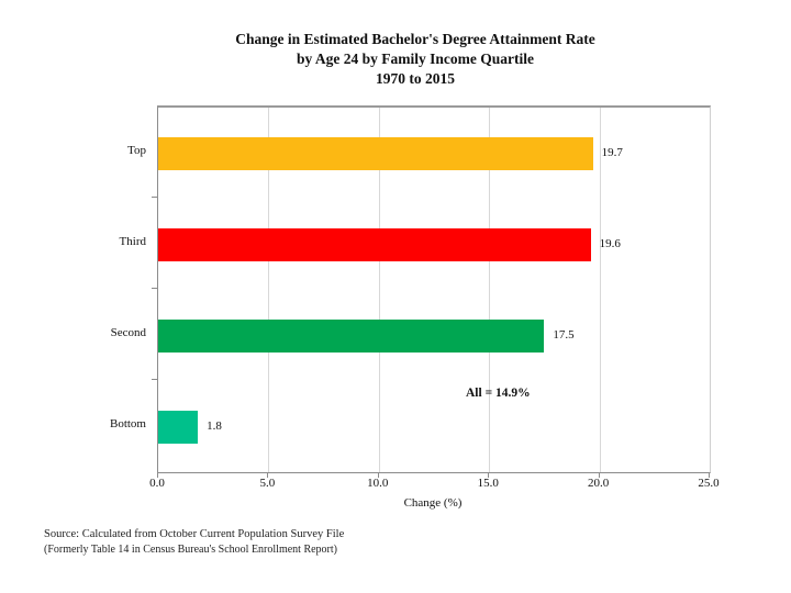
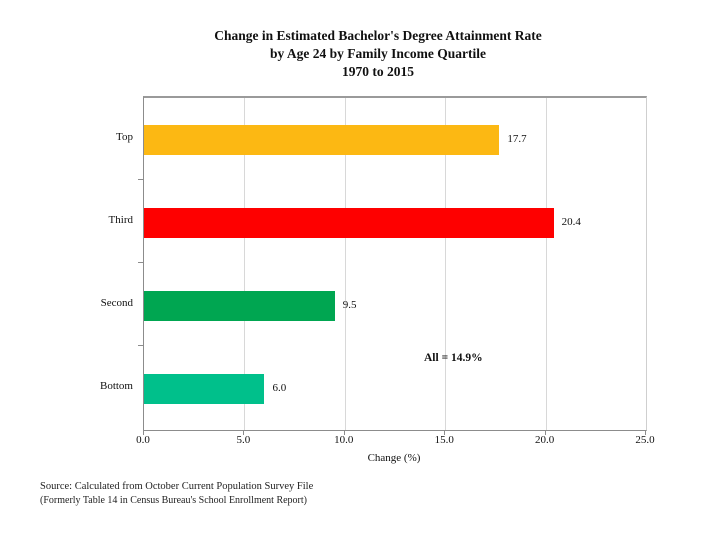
Top: 19.7 -> 17.7
Third: 19.6 -> 20.4
Second: 17.5 -> 9.5
Bottom: 1.8 -> 6.0
